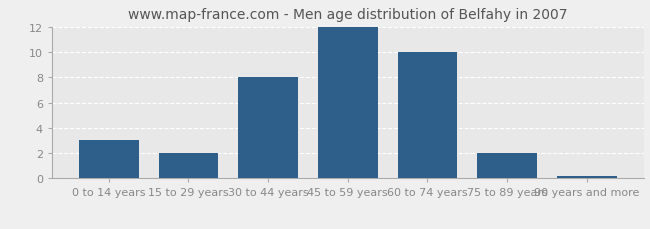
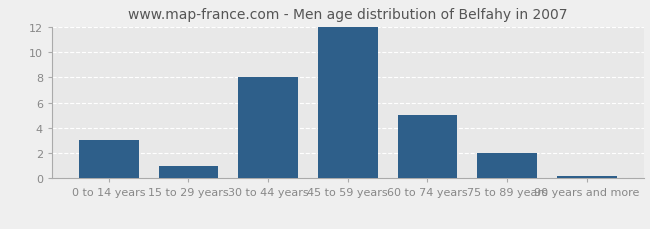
15 to 29 years: 2.0 -> 1.0
60 to 74 years: 10.0 -> 5.0
